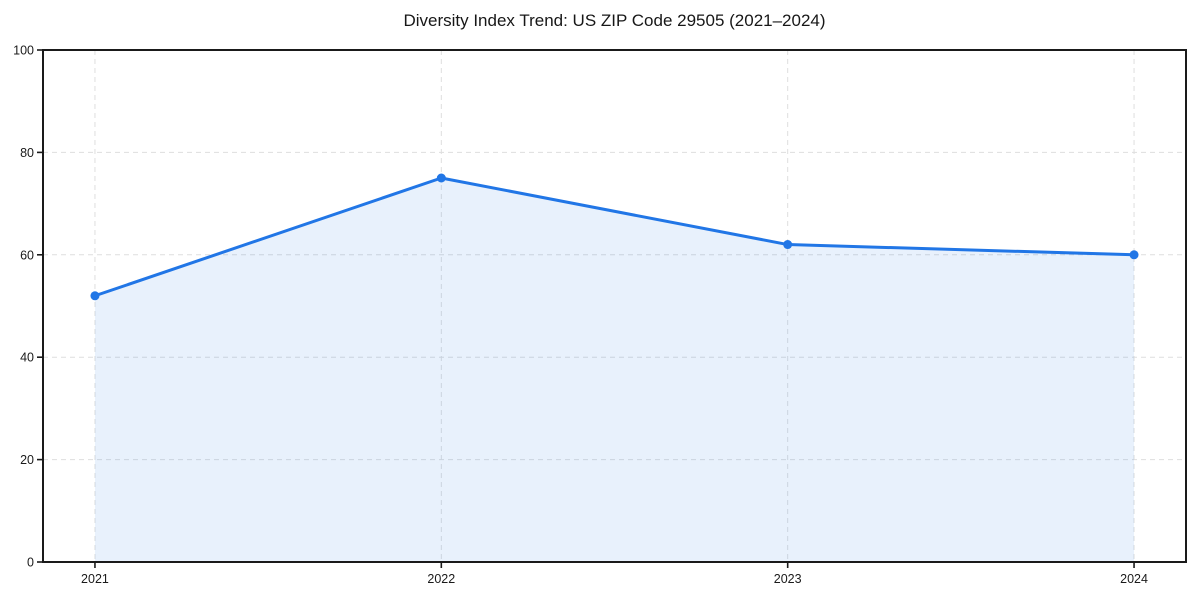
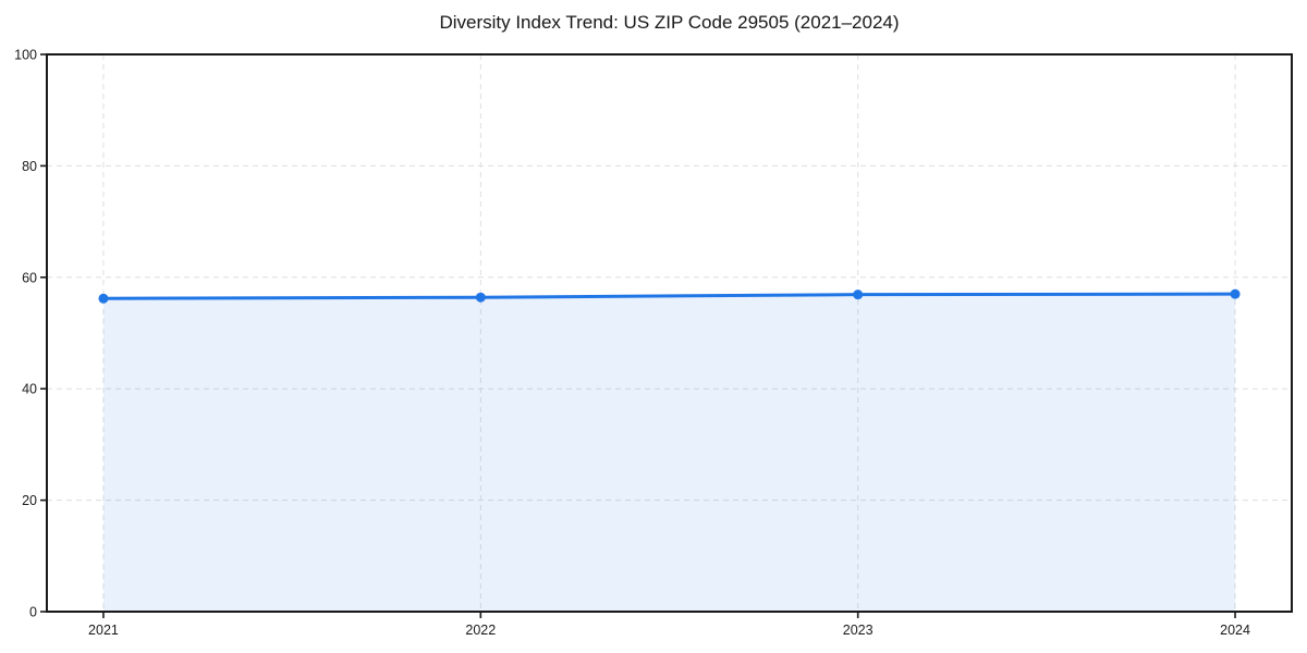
2021: 52 -> 56
2022: 75 -> 56
2023: 62 -> 57
2024: 60 -> 57
